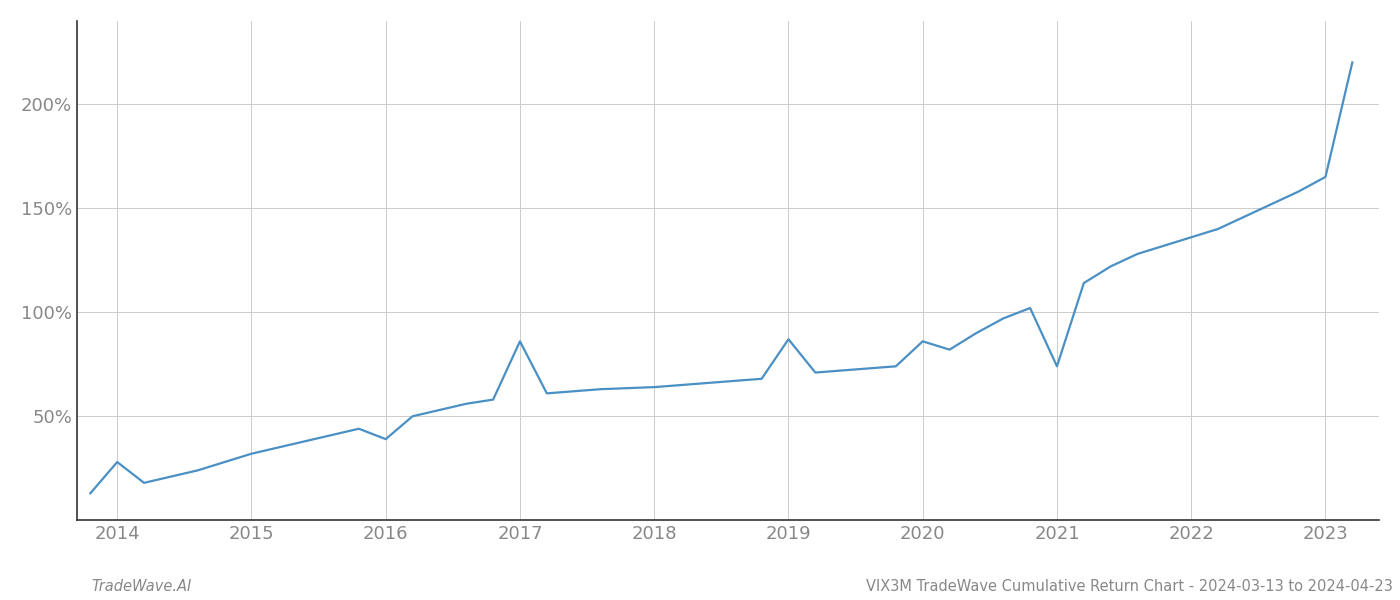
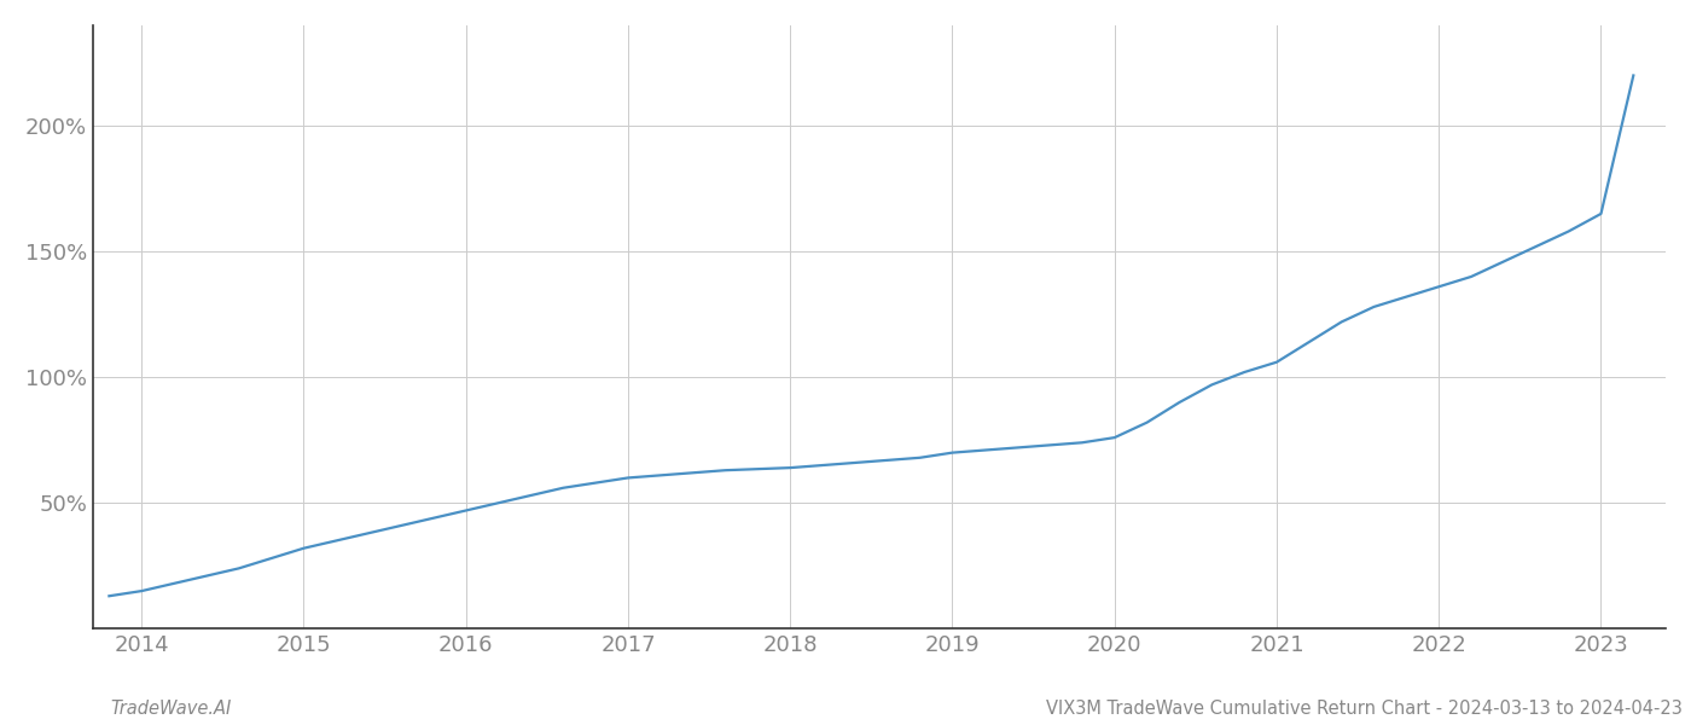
2014: 28.0% -> 15.0%
2016: 39.0% -> 47.0%
2017: 86.0% -> 60.0%
2019: 87.0% -> 70.0%
2020: 86.0% -> 76.0%
2021: 74.0% -> 106.0%
